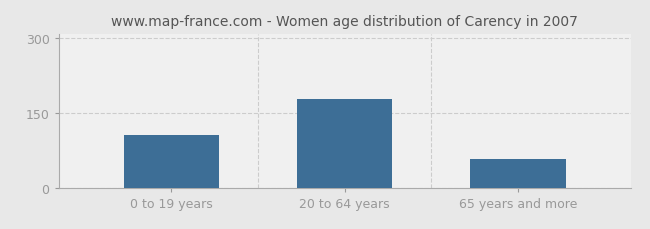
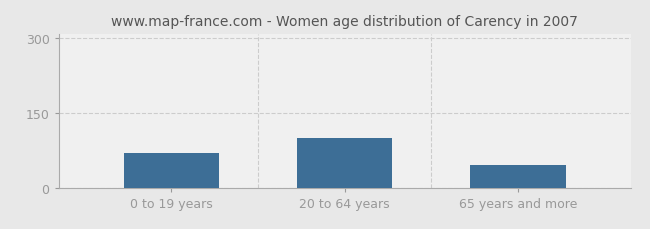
0 to 19 years: 105 -> 70
20 to 64 years: 178 -> 100
65 years and more: 57 -> 45
